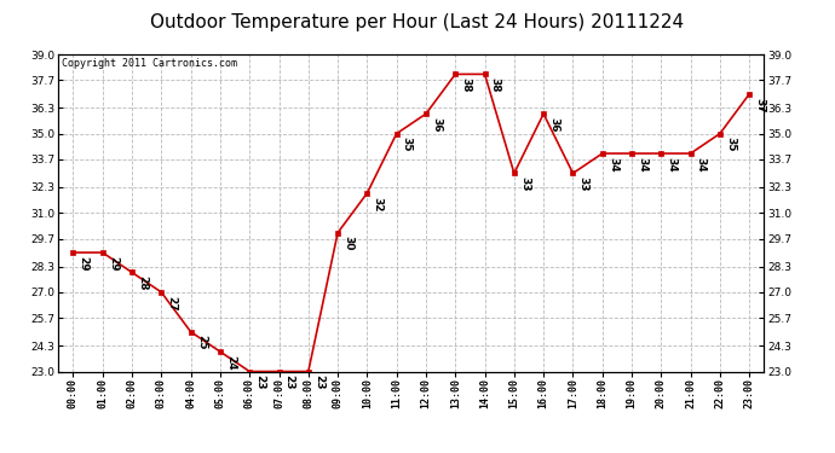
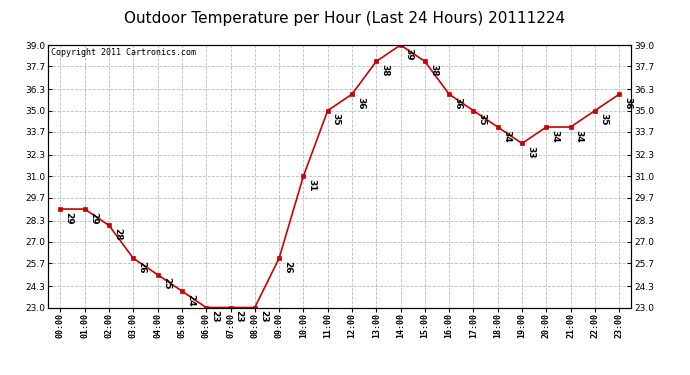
03:00: 27 -> 26
09:00: 30 -> 26
10:00: 32 -> 31
14:00: 38 -> 39
15:00: 33 -> 38
17:00: 33 -> 35
19:00: 34 -> 33
23:00: 37 -> 36
